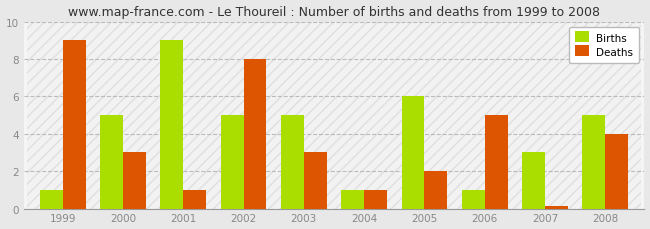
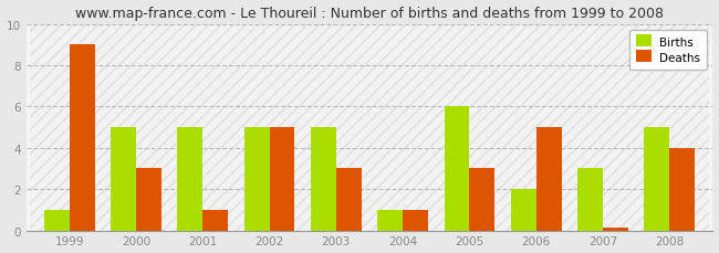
Births/2001: 9 -> 5
Deaths/2002: 8.0 -> 5.0
Deaths/2005: 2.0 -> 3.0
Births/2006: 1 -> 2
